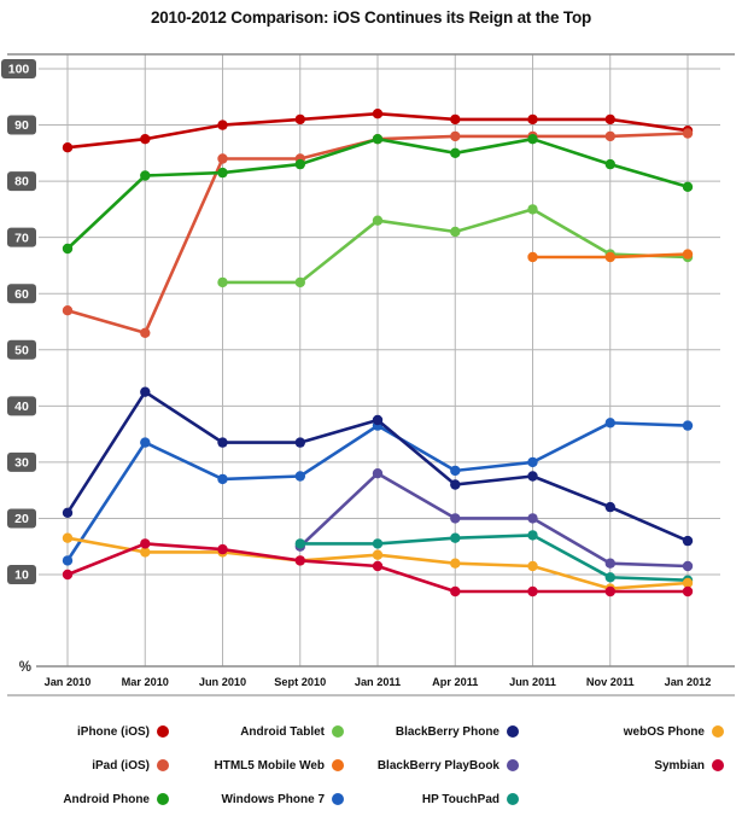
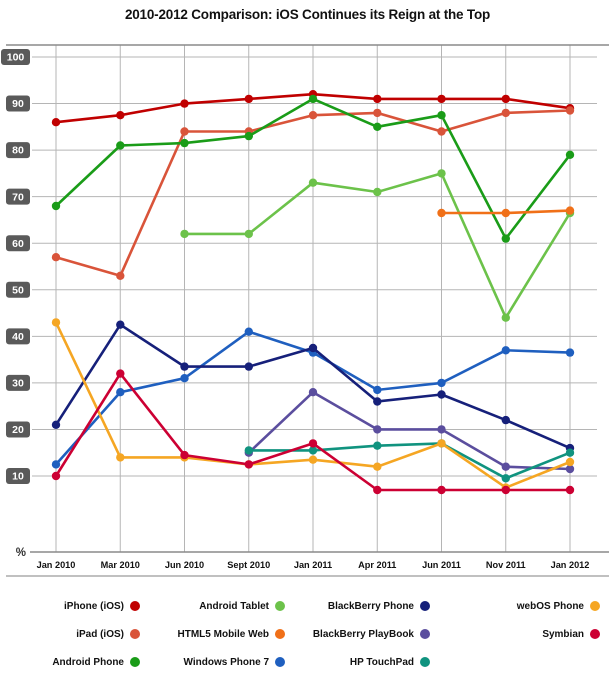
webOS Phone/Jan 2010: 16 -> 43
Windows Phone 7/Mar 2010: 34 -> 28
Symbian/Mar 2010: 16 -> 32
Windows Phone 7/Jun 2010: 27 -> 31
Windows Phone 7/Sept 2010: 28 -> 41
Android Phone/Jan 2011: 88 -> 91
Symbian/Jan 2011: 12 -> 17
iPad (iOS)/Jun 2011: 88 -> 84
webOS Phone/Jun 2011: 12 -> 17
Android Phone/Nov 2011: 83 -> 61
Android Tablet/Nov 2011: 67 -> 44
HP TouchPad/Jan 2012: 9 -> 15
webOS Phone/Jan 2012: 8 -> 13
